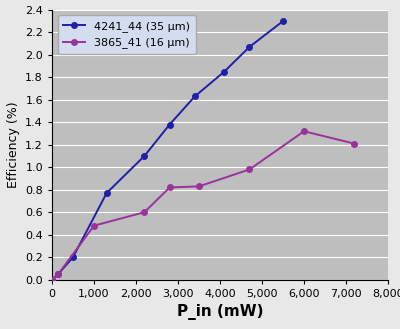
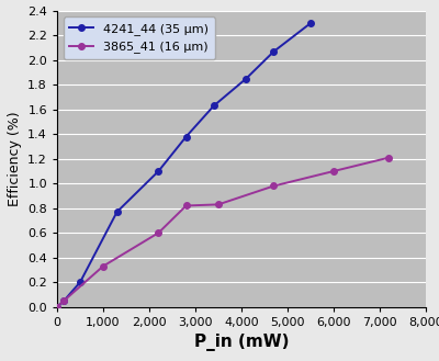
3865_41 (16 μm)/1,000: 0.48 -> 0.33
3865_41 (16 μm)/6,000: 1.32 -> 1.10
